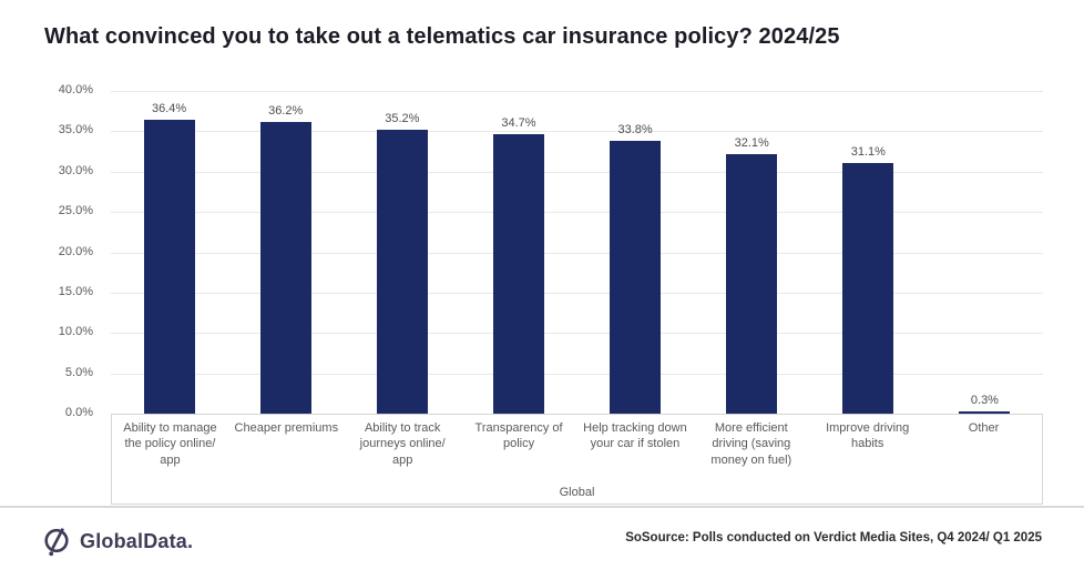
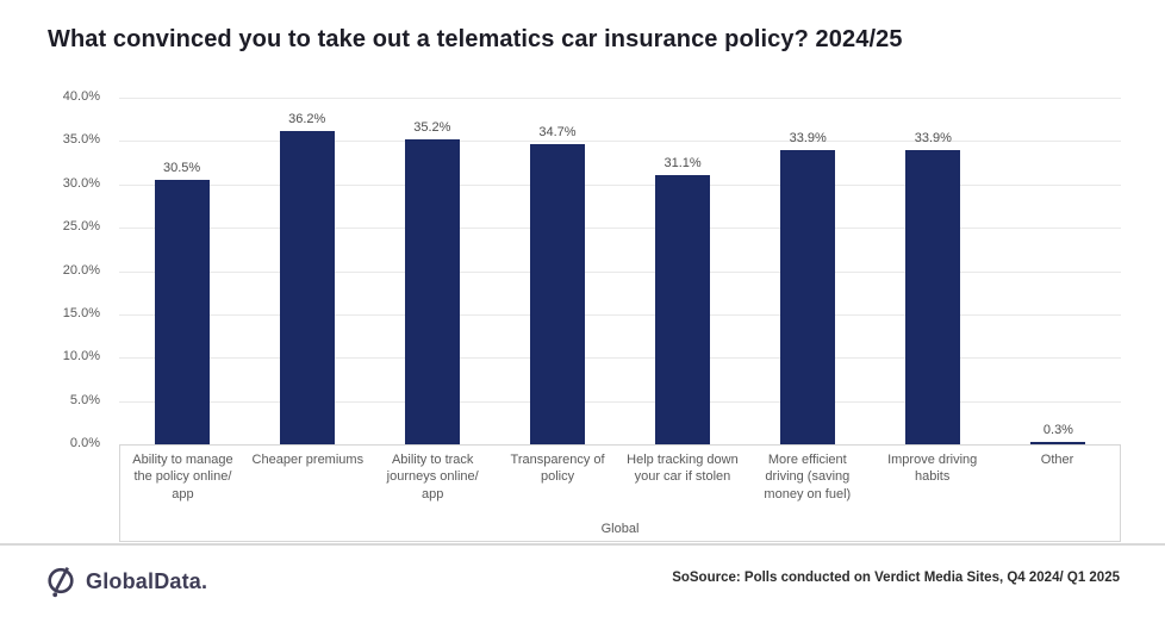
Ability to manage the policy online/ app: 36.4% -> 30.5%
Help tracking down your car if stolen: 33.8% -> 31.1%
More efficient driving (saving money on fuel): 32.1% -> 33.9%
Improve driving habits: 31.1% -> 33.9%
